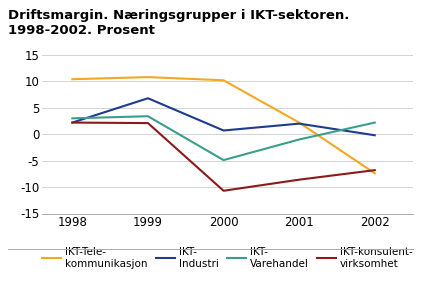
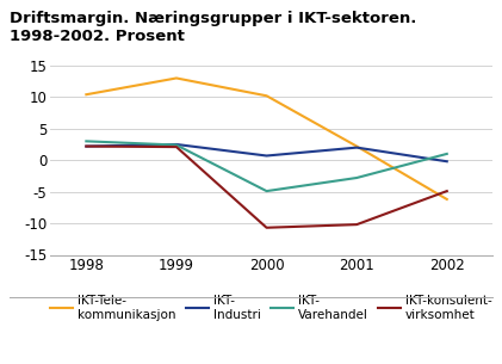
IKT-Tele- kommunikasjon/1999: 10.8 -> 13.0
IKT- Industri/1999: 6.8 -> 2.5
IKT- Varehandel/1999: 3.4 -> 2.4
IKT- Varehandel/2001: -1.0 -> -2.8
IKT-konsulent- virksomhet/2001: -8.6 -> -10.2
IKT-Tele- kommunikasjon/2002: -7.4 -> -6.2
IKT- Varehandel/2002: 2.2 -> 1.0
IKT-konsulent- virksomhet/2002: -6.8 -> -4.9
